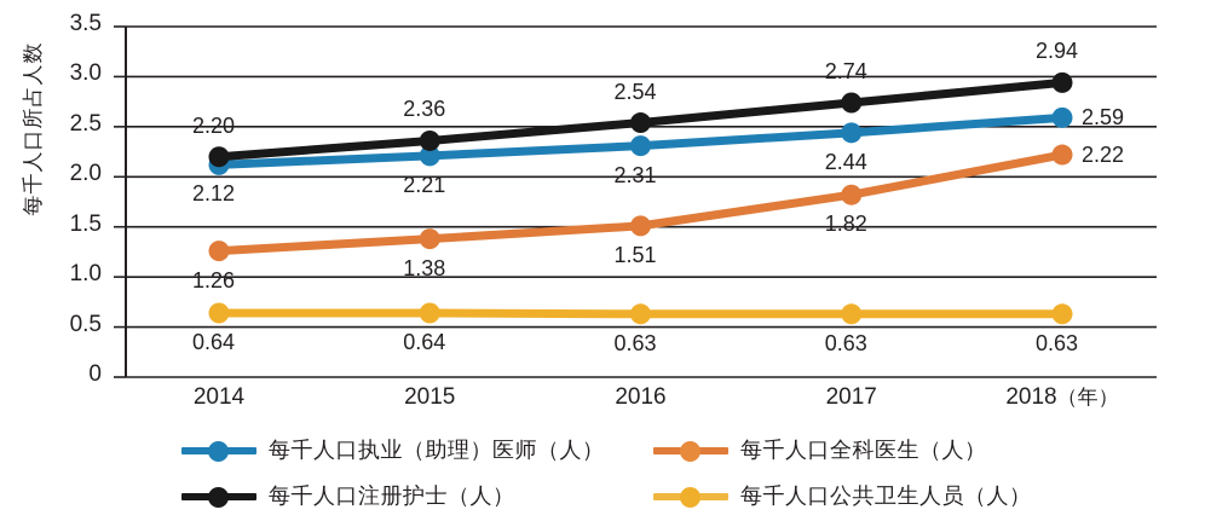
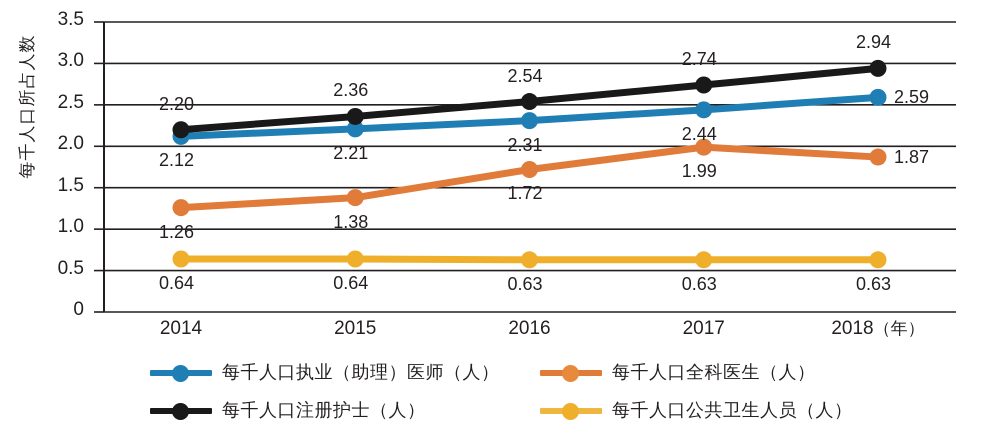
每千人口全科医生（人）/2016: 1.51 -> 1.72
每千人口全科医生（人）/2017: 1.82 -> 1.99
每千人口全科医生（人）/2018: 2.22 -> 1.87
